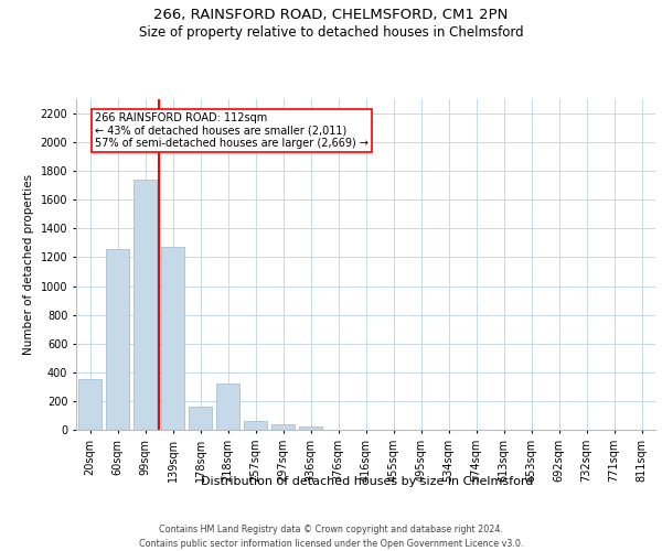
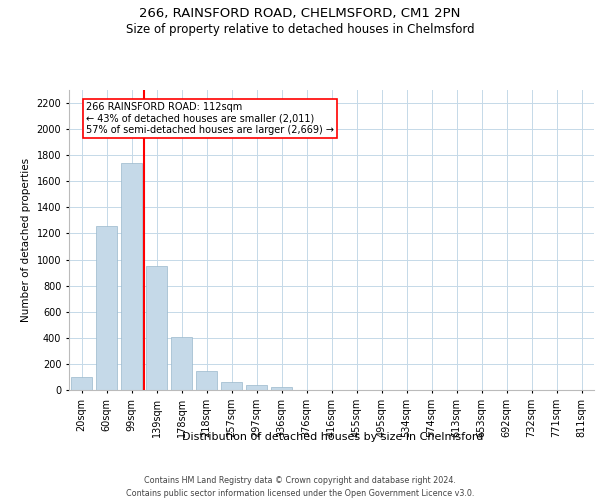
20sqm: 350 -> 100
139sqm: 1270 -> 950
178sqm: 160 -> 410
218sqm: 320 -> 150
